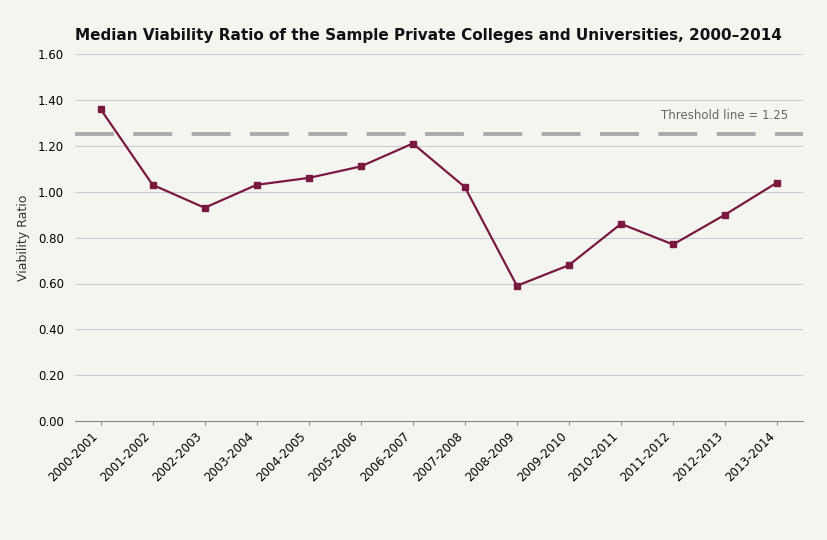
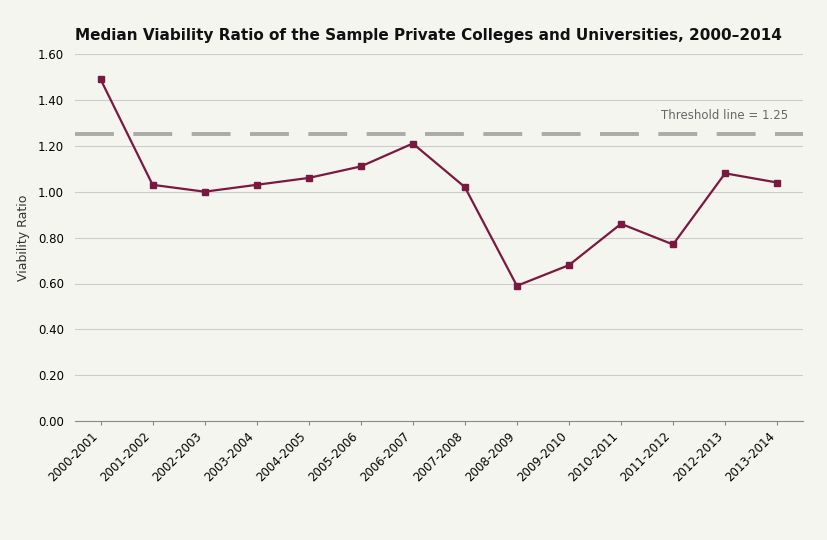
2000-2001: 1.36 -> 1.49
2002-2003: 0.93 -> 1.00
2012-2013: 0.90 -> 1.08
